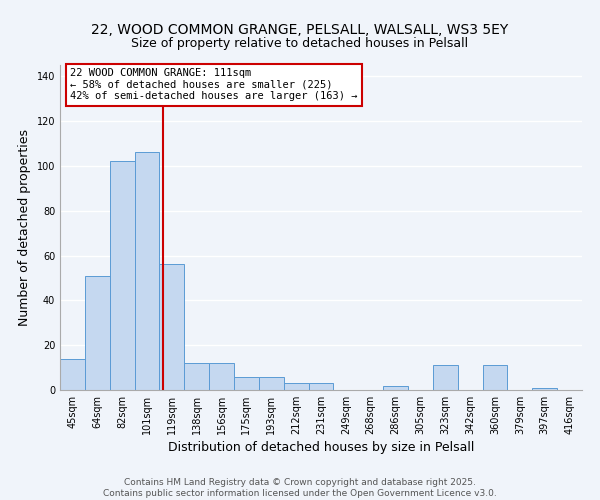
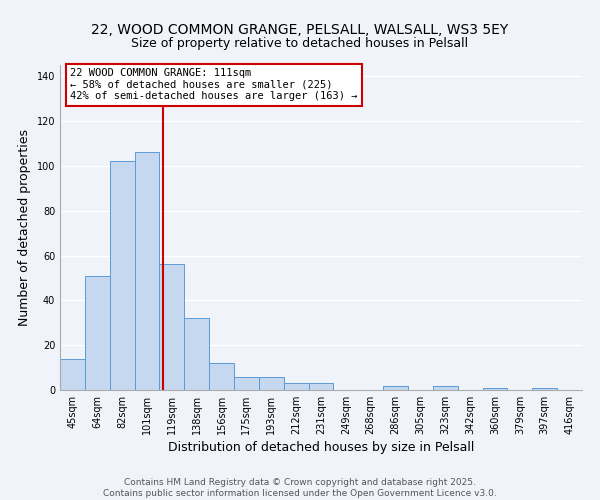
138sqm: 12 -> 32
323sqm: 11 -> 2
360sqm: 11 -> 1
